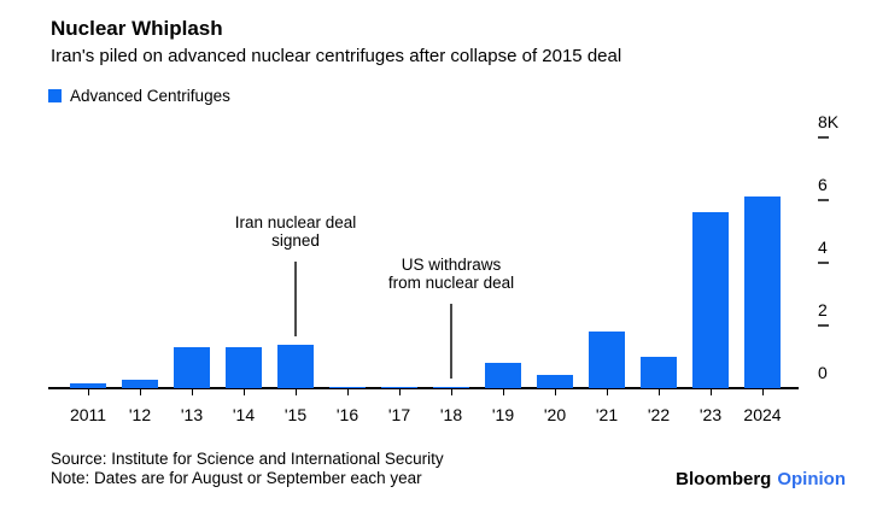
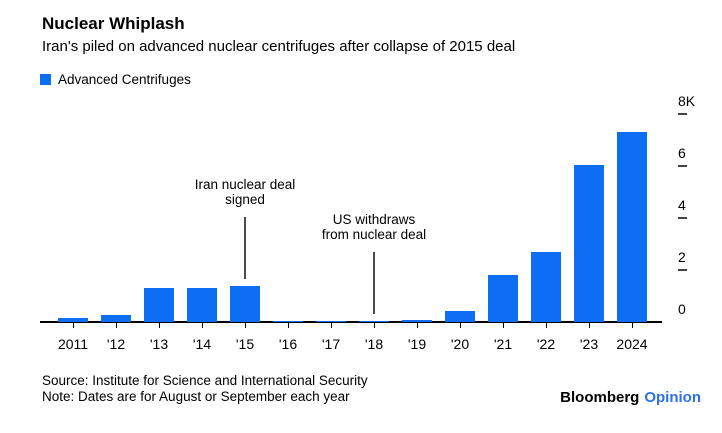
'19: 0.8K -> 0.1K
'22: 1.0K -> 2.7K
'23: 5.6K -> 6.0K
2024: 6.1K -> 7.3K
